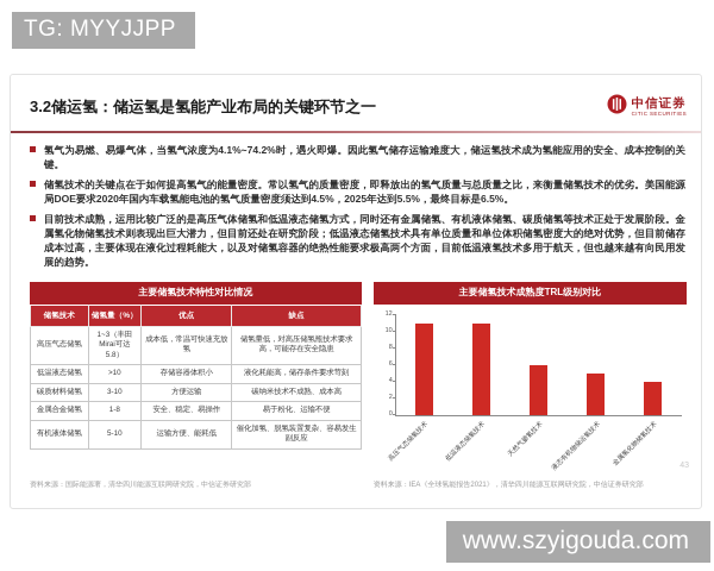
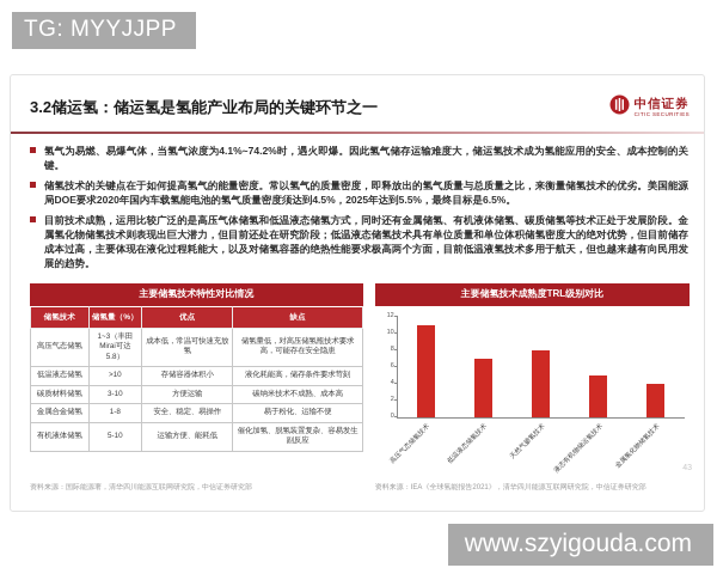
低温液态储氢技术: 11 -> 7
天然气掺氢技术: 6 -> 8
